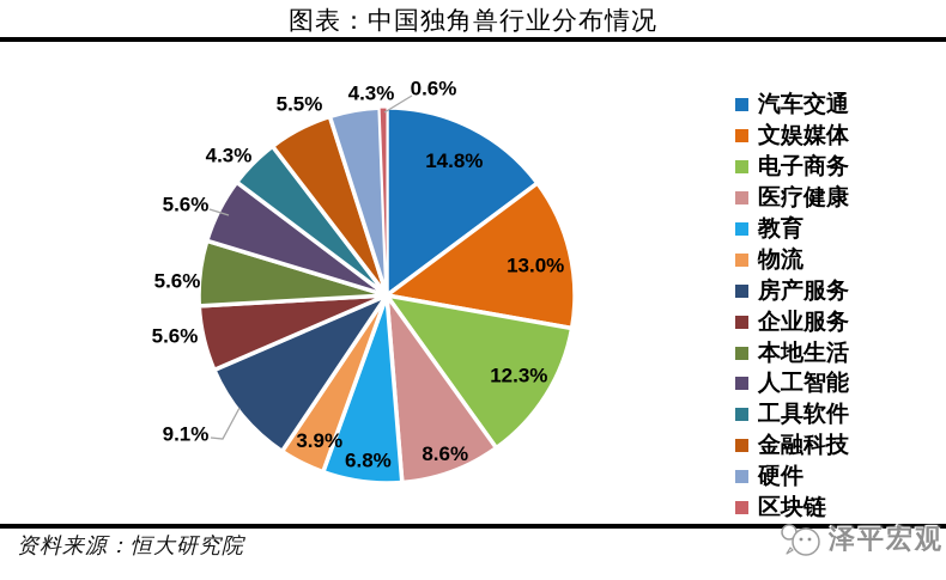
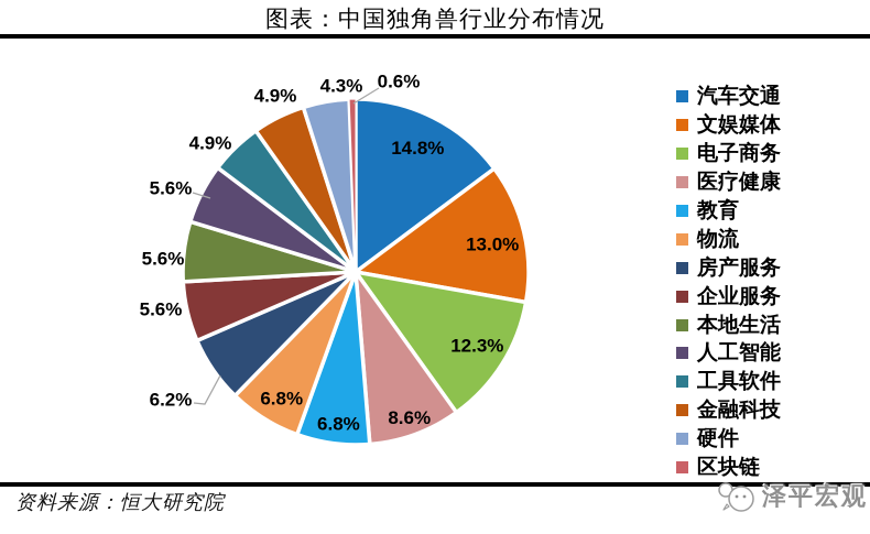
物流: 3.9% -> 6.8%
房产服务: 9.1% -> 6.2%
工具软件: 4.3% -> 4.9%
金融科技: 5.5% -> 4.9%
